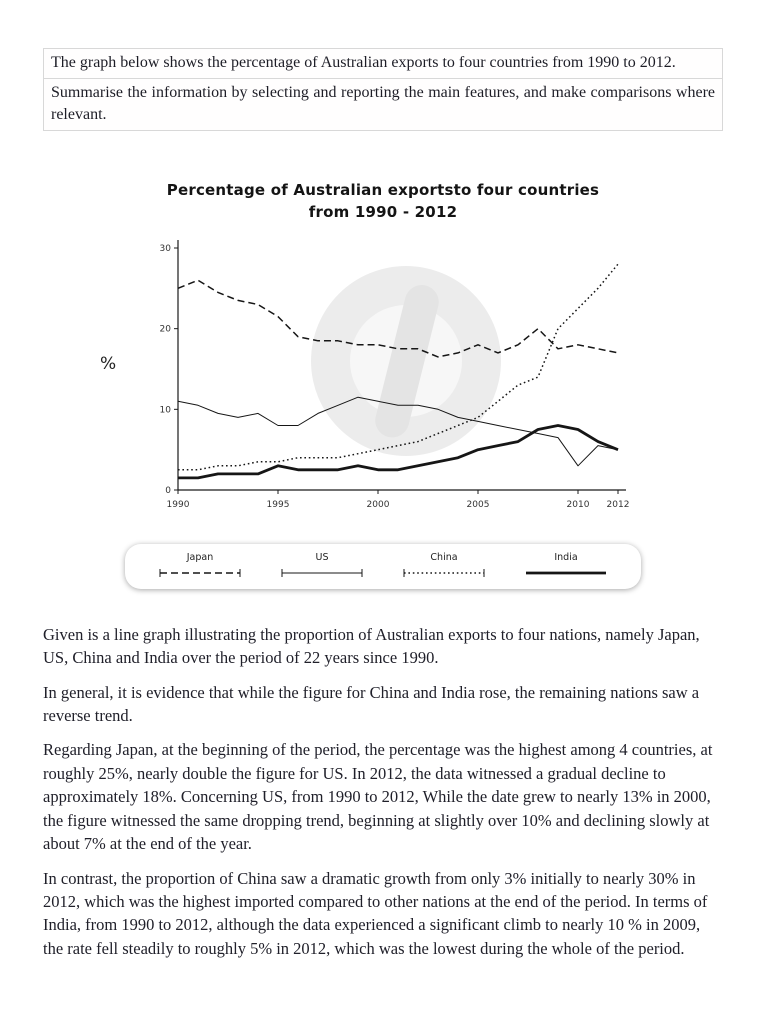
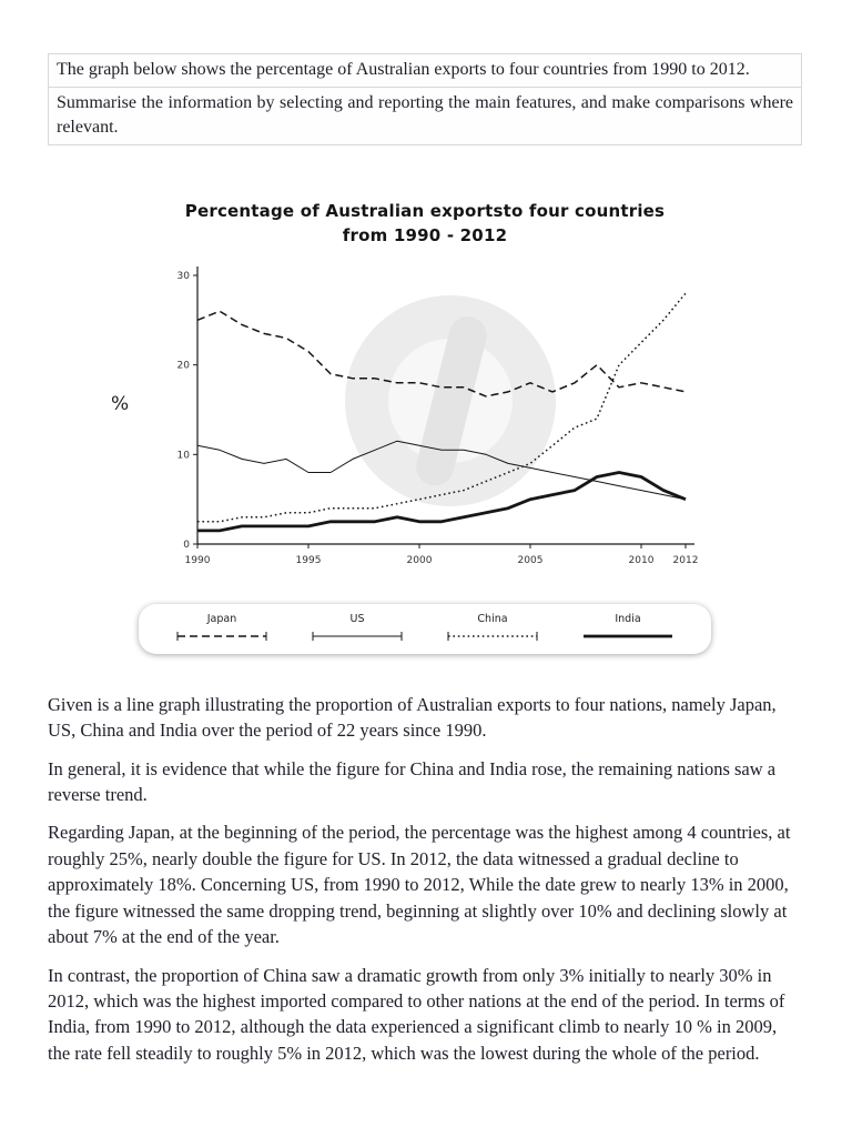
India/1995: 3 -> 2
US/2010: 3 -> 6
